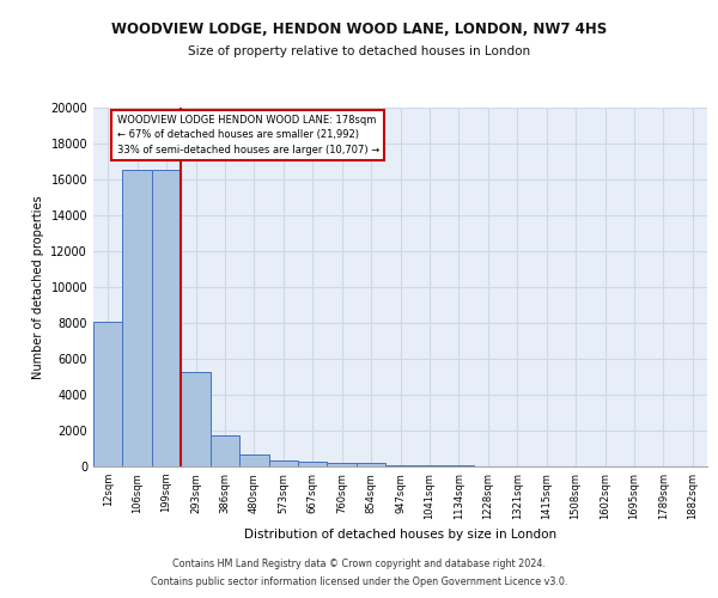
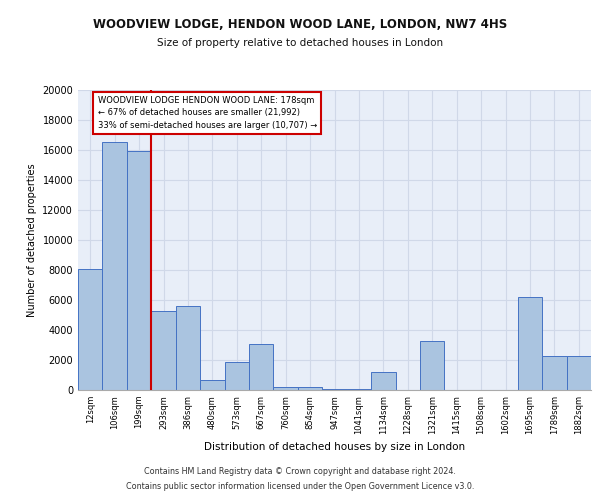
199sqm: 16500 -> 15900
386sqm: 1800 -> 5600
573sqm: 400 -> 1900
667sqm: 300 -> 3100
1134sqm: 0 -> 1200
1321sqm: 0 -> 3300
1695sqm: 0 -> 6200
1789sqm: 0 -> 2300
1882sqm: 0 -> 2300
